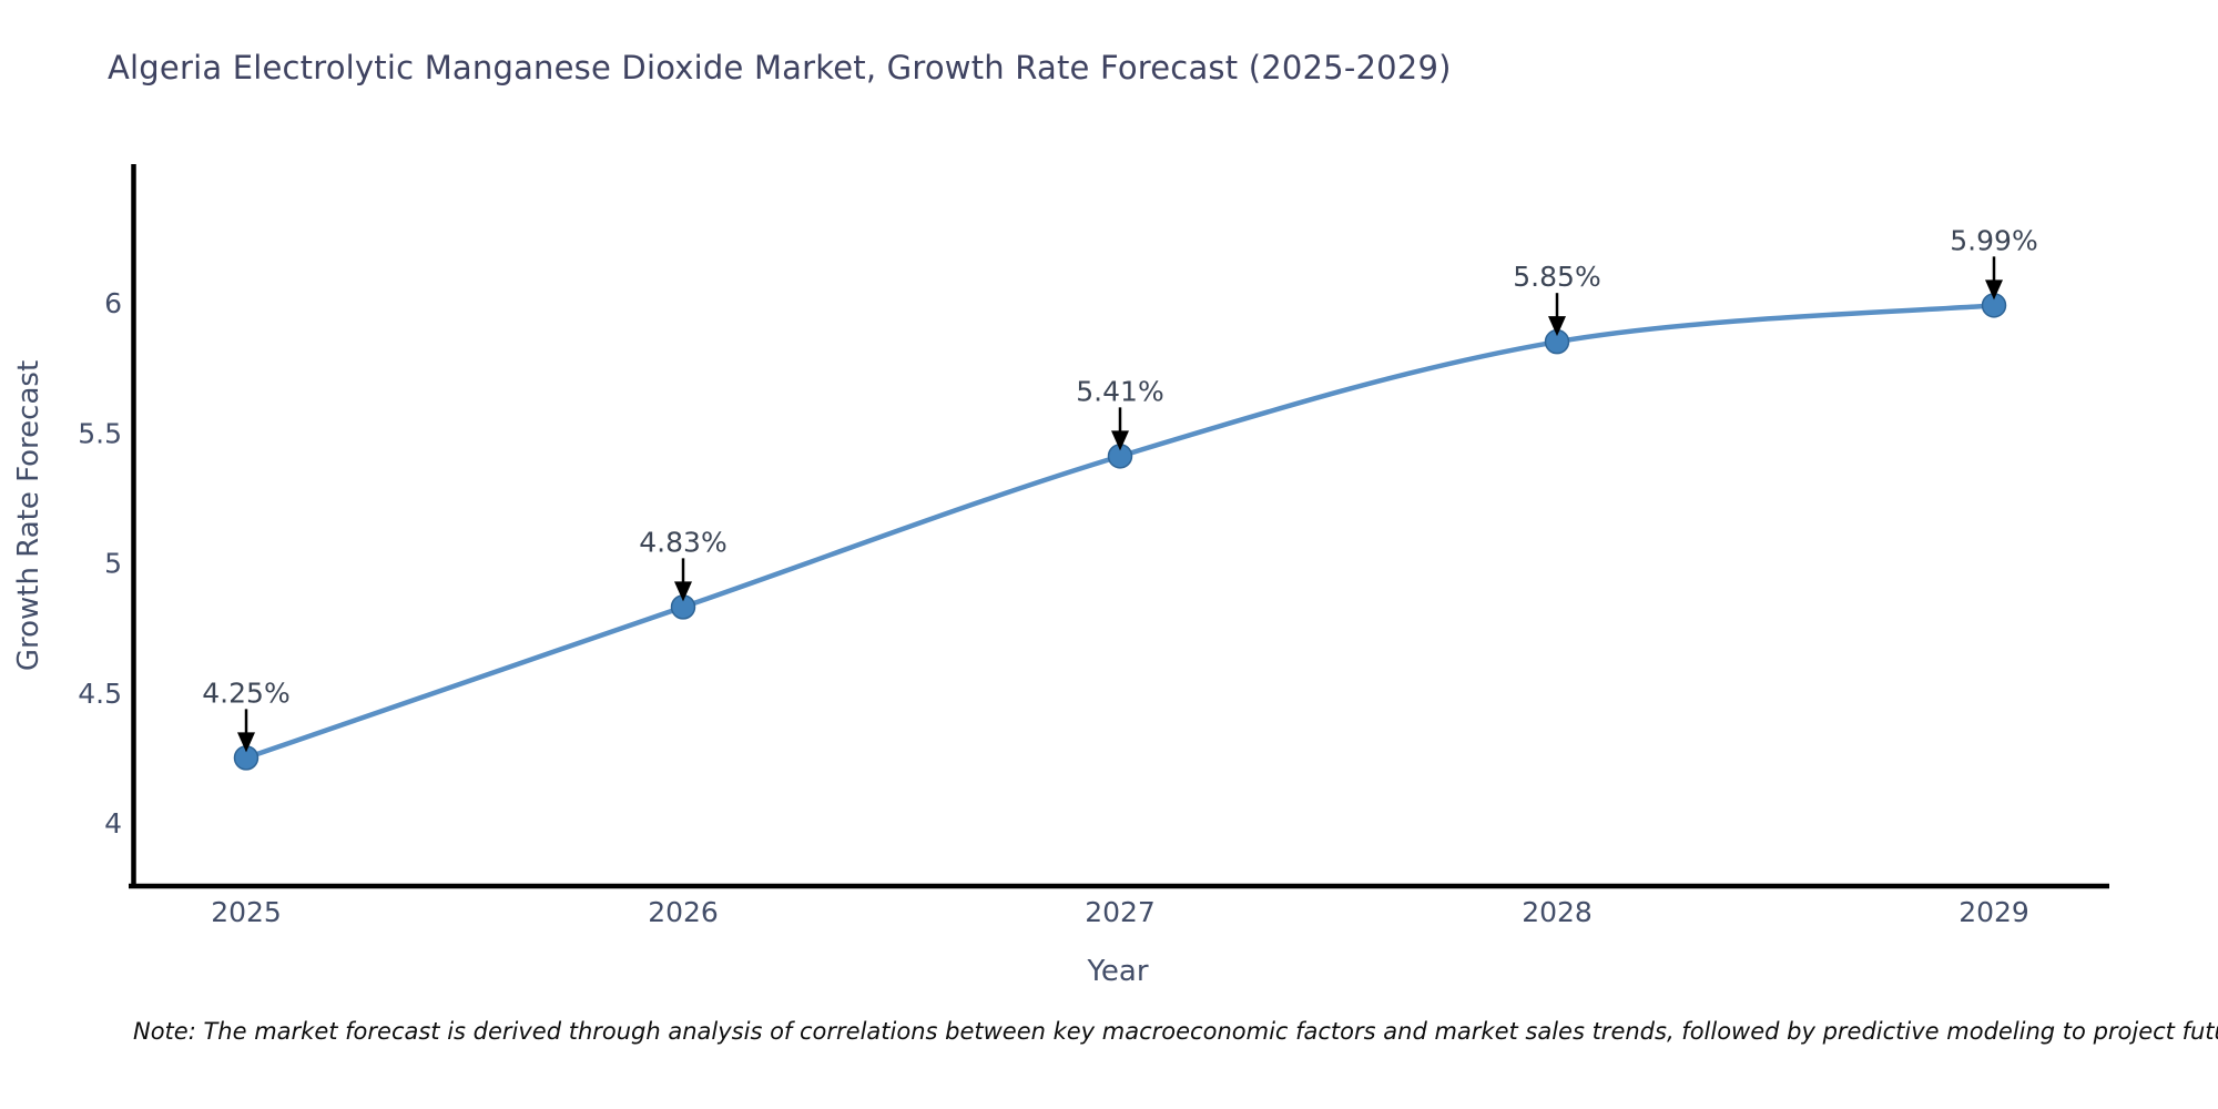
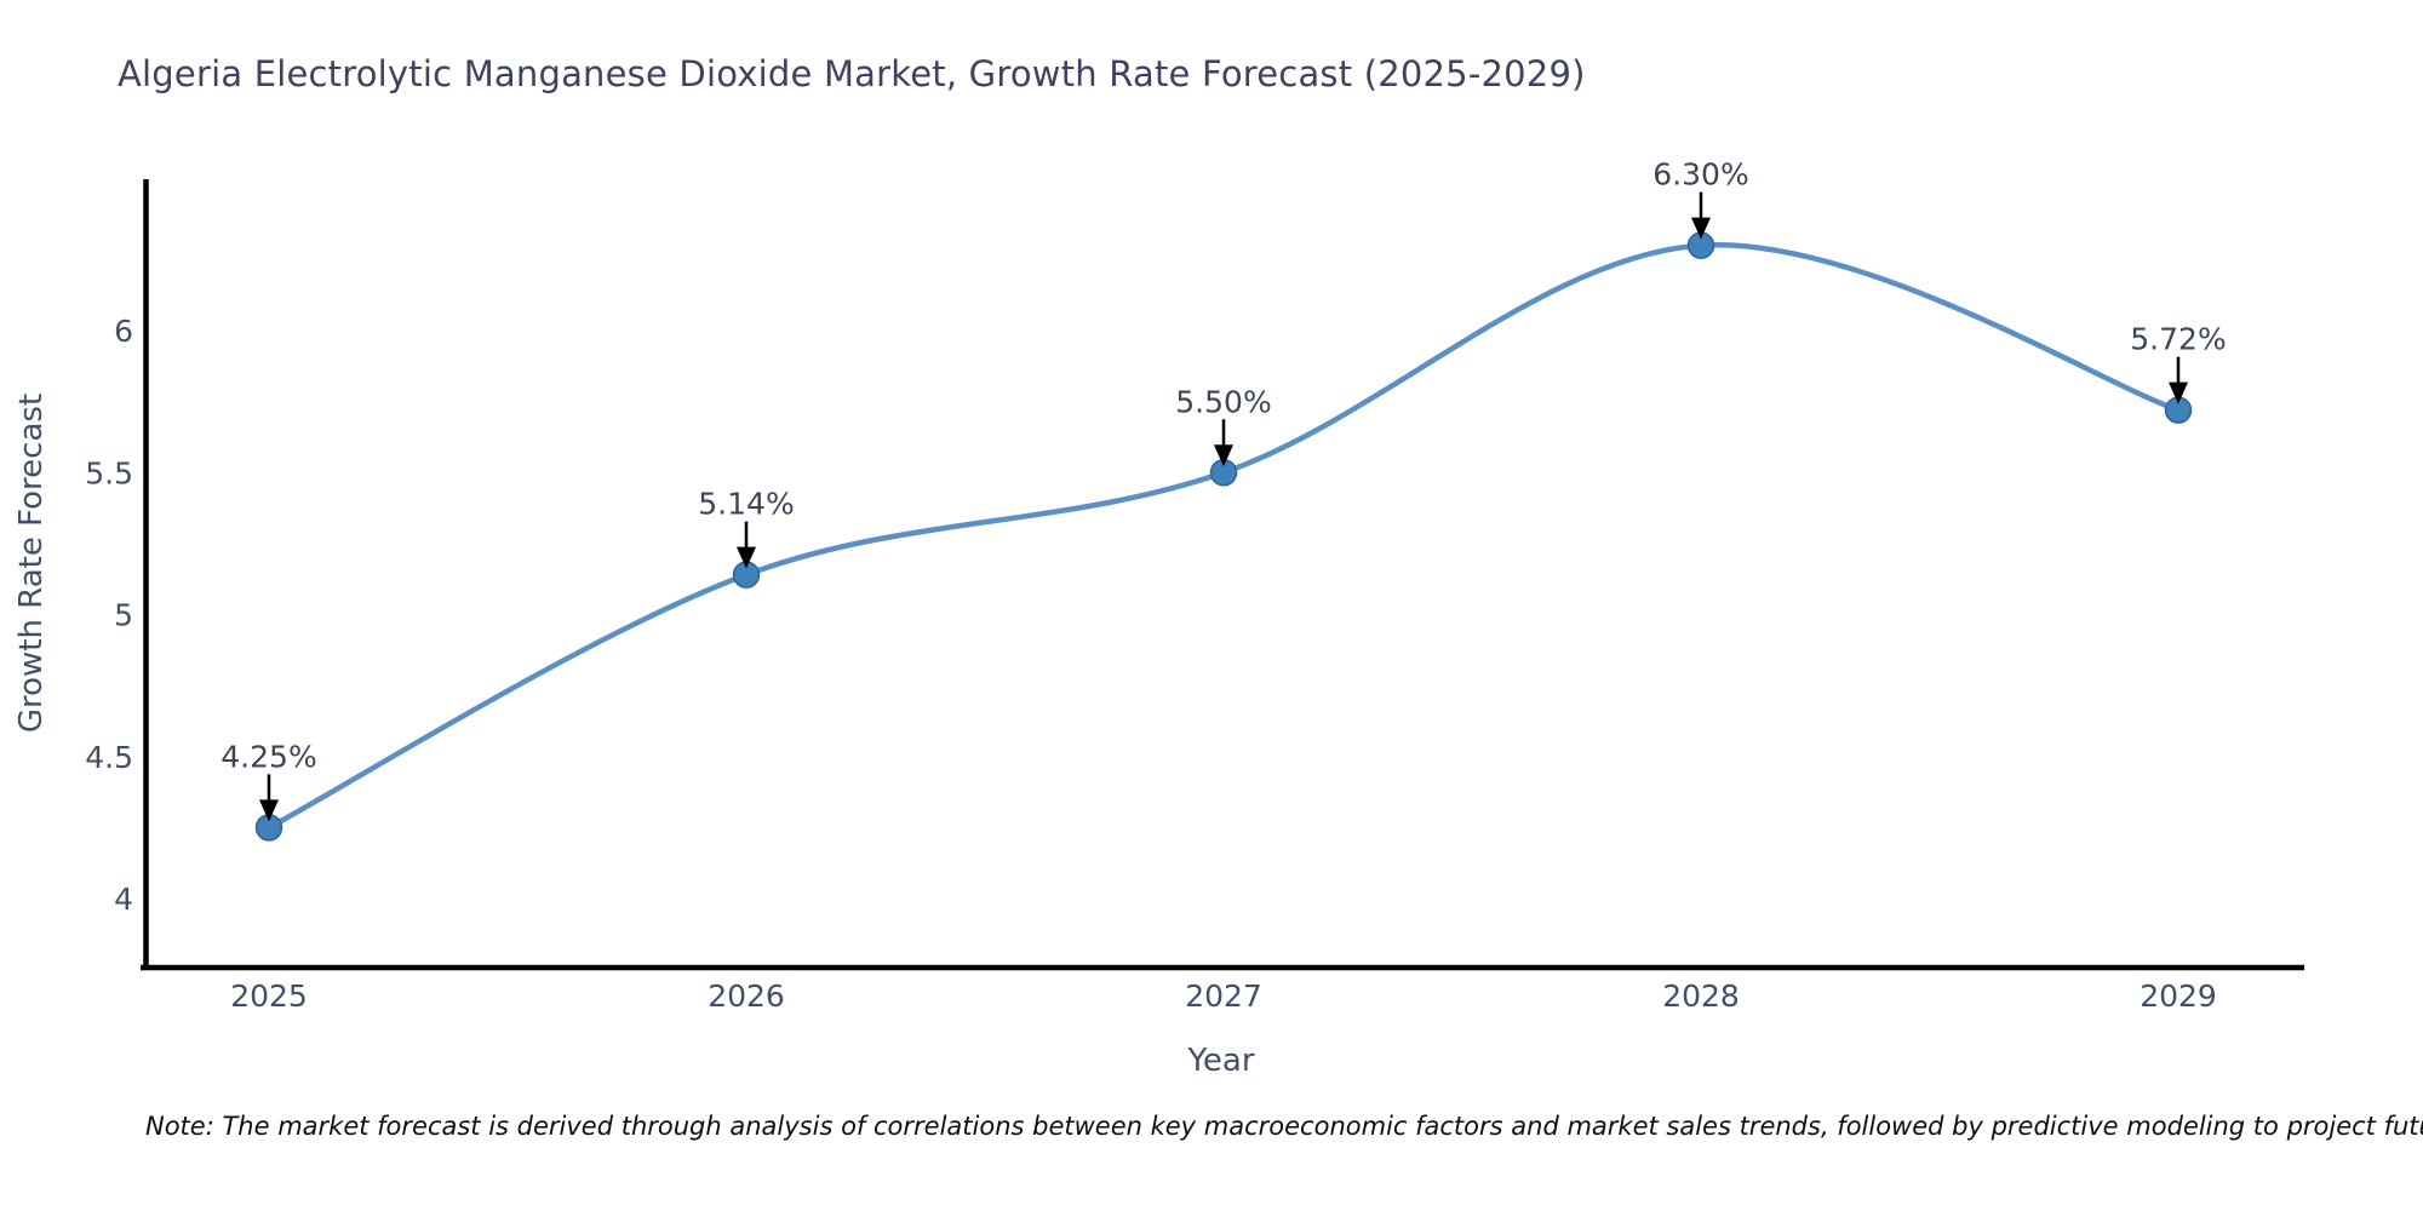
2026: 4.83% -> 5.14%
2027: 5.41% -> 5.50%
2028: 5.85% -> 6.30%
2029: 5.99% -> 5.72%
